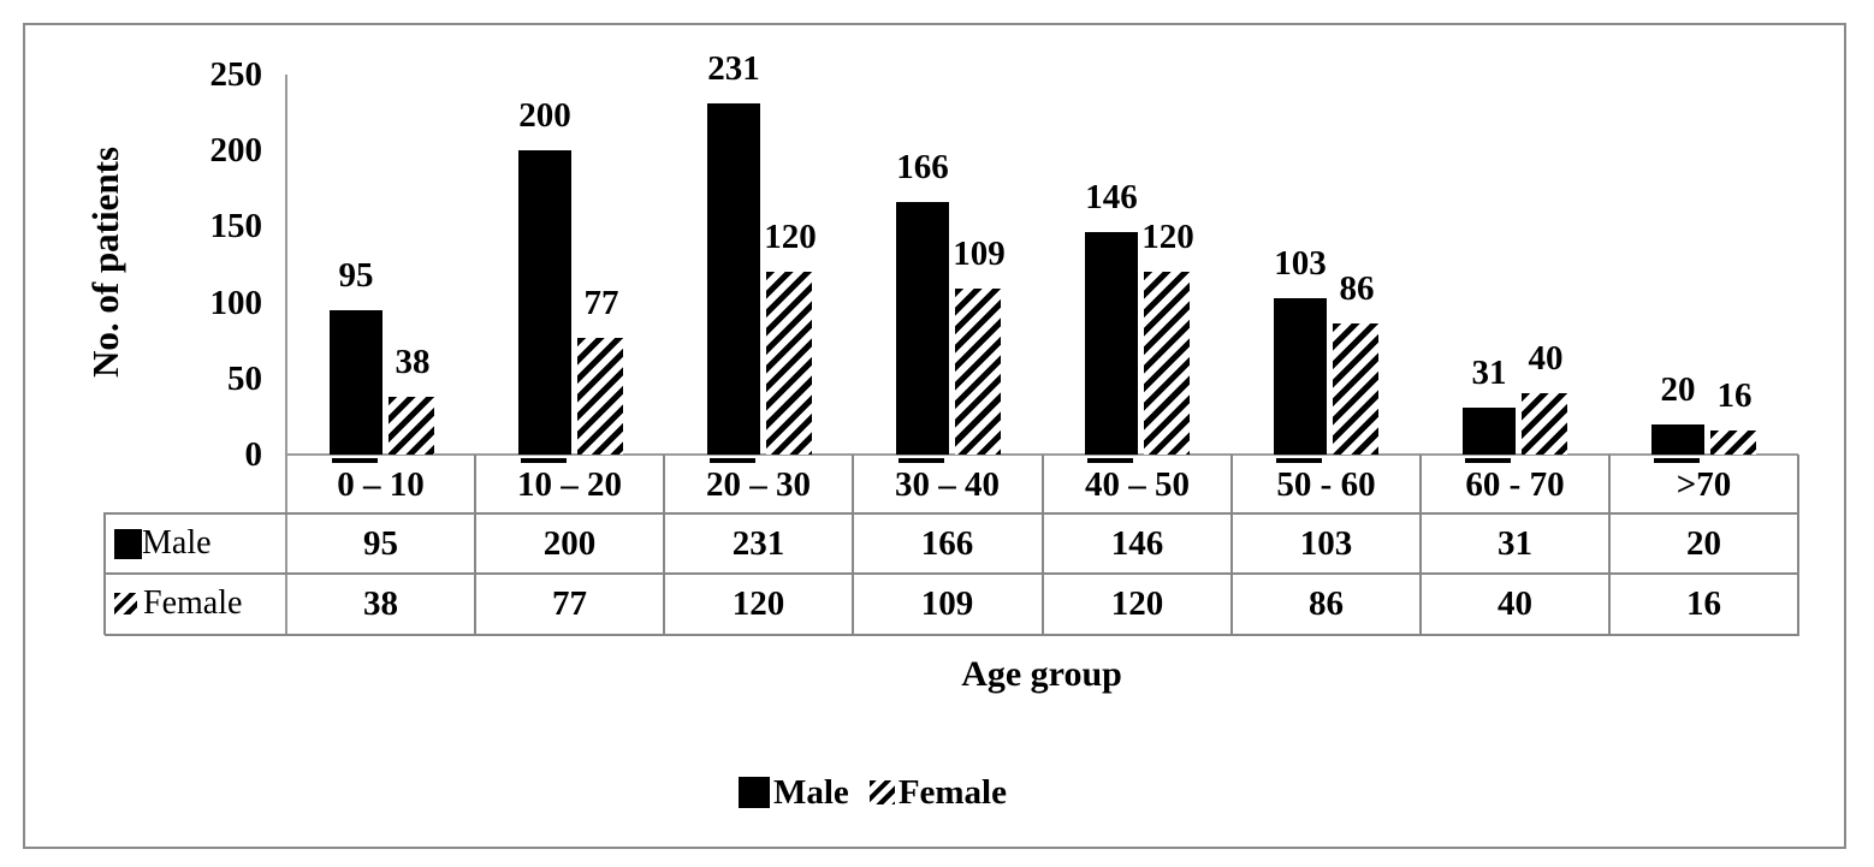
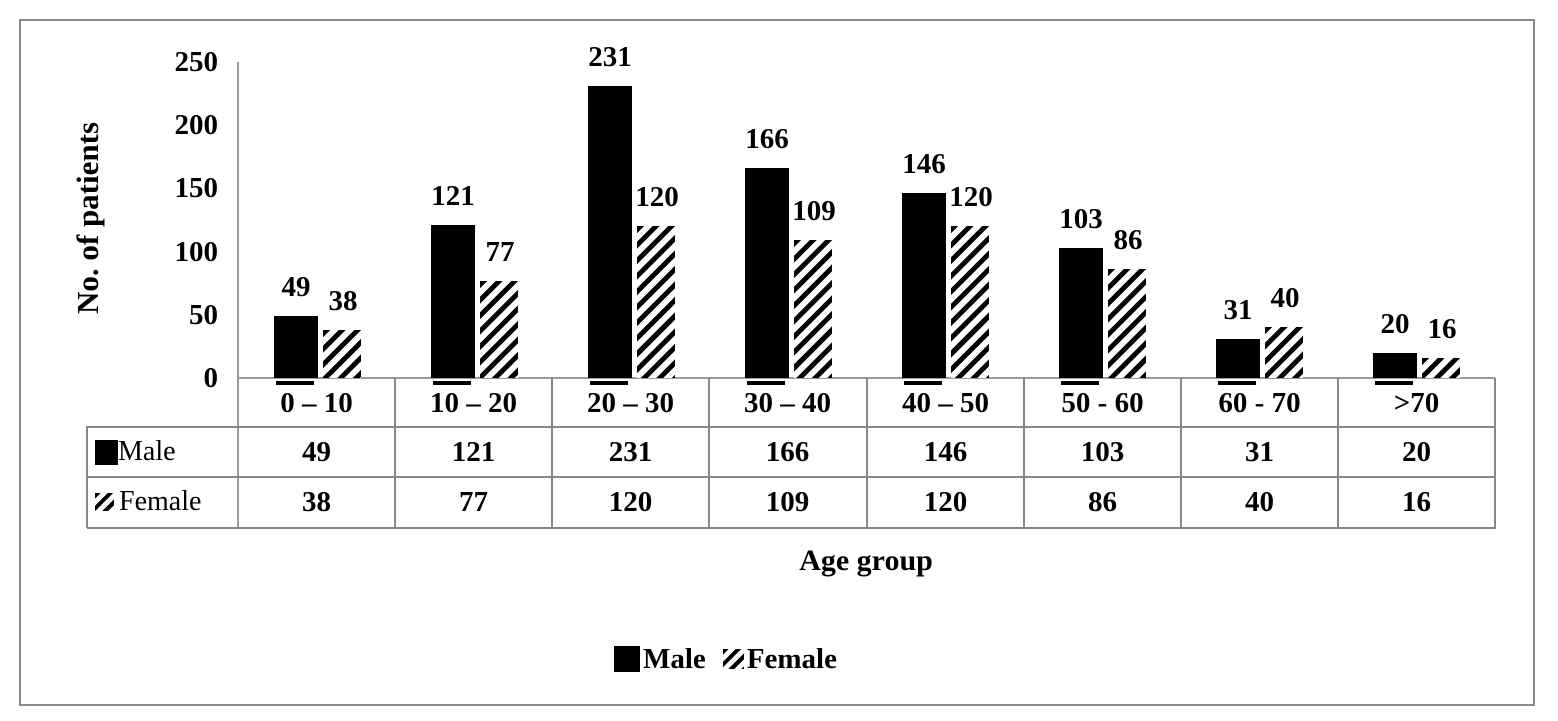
Male/0 – 10: 95 -> 49
Male/10 – 20: 200 -> 121
